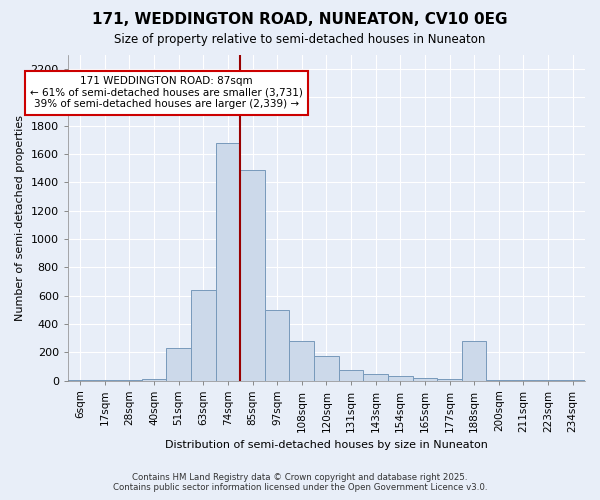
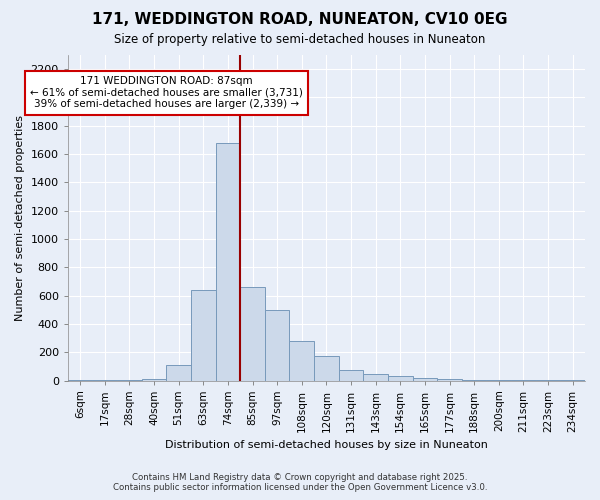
51sqm: 230 -> 110
85sqm: 1490 -> 660
188sqm: 280 -> 0
